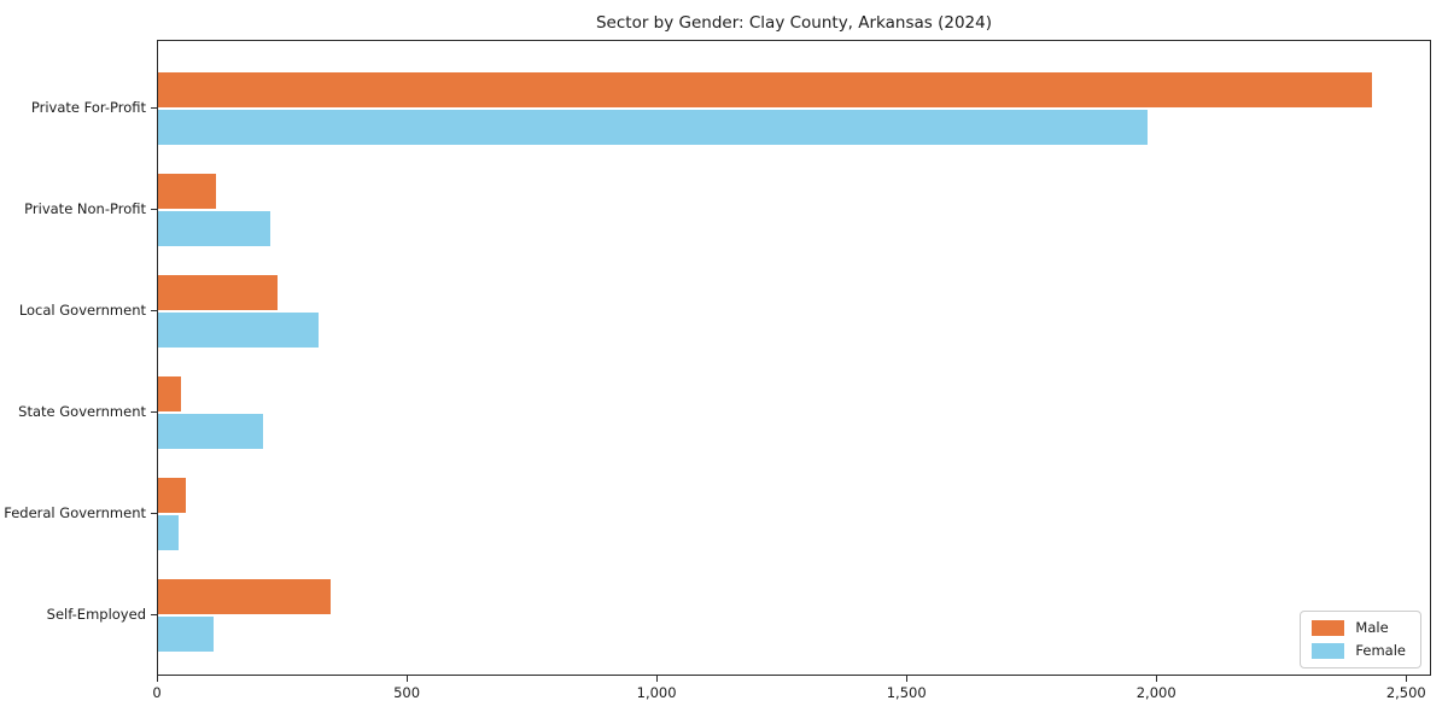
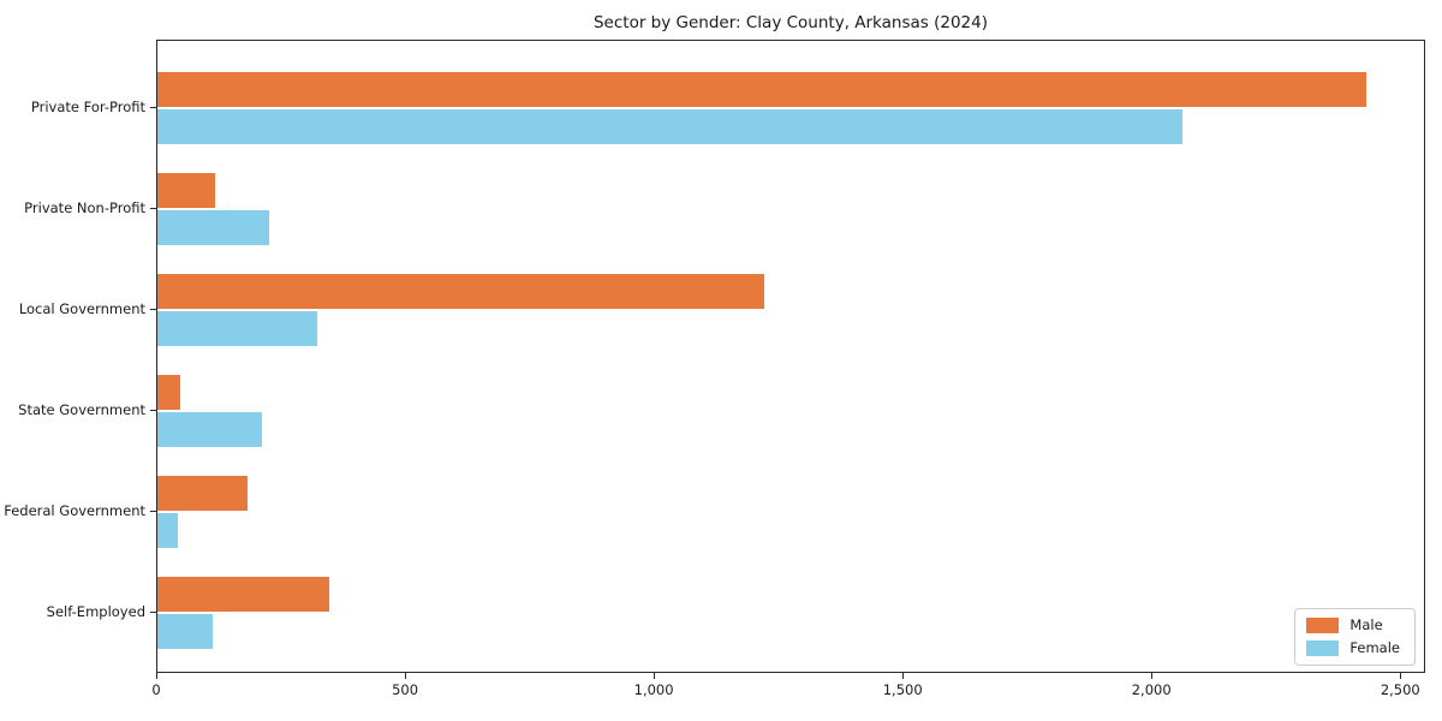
Female/Private For-Profit: 1980 -> 2060
Male/Local Government: 240 -> 1220
Male/Federal Government: 60 -> 180
